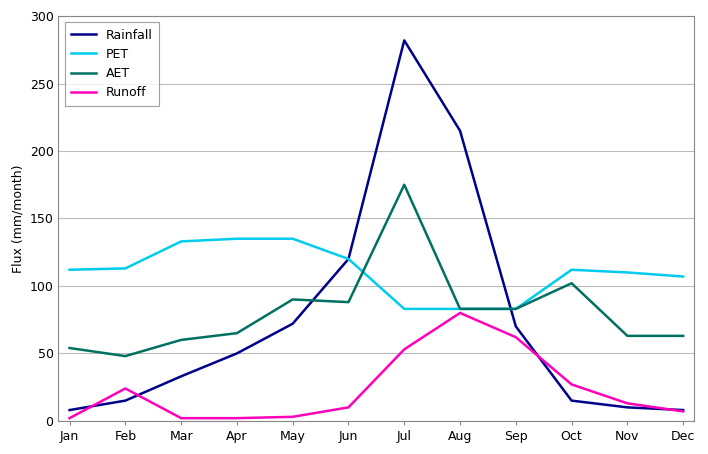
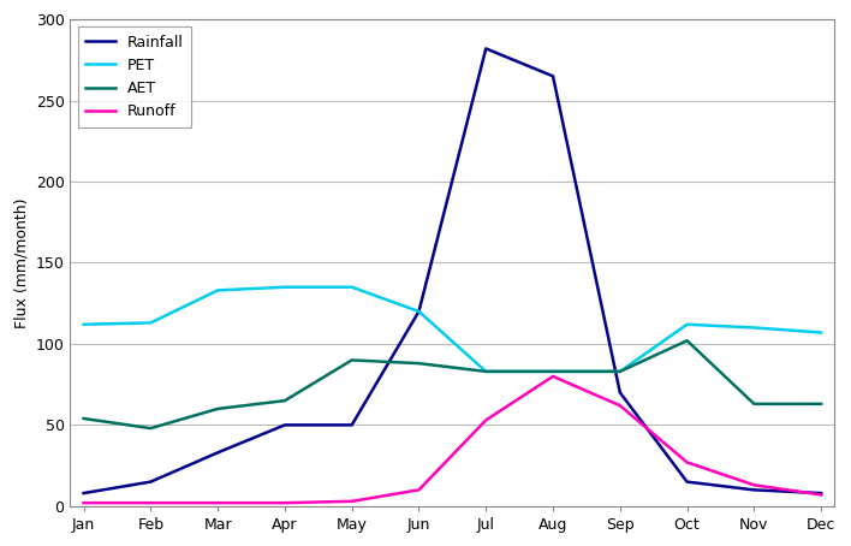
Runoff/Feb: 24 -> 2
Rainfall/May: 72 -> 50
AET/Jul: 175 -> 83
Rainfall/Aug: 215 -> 265
